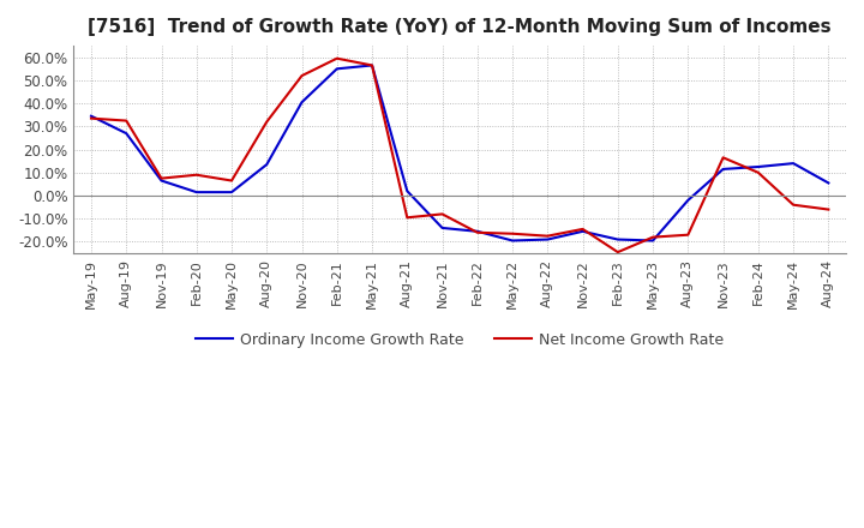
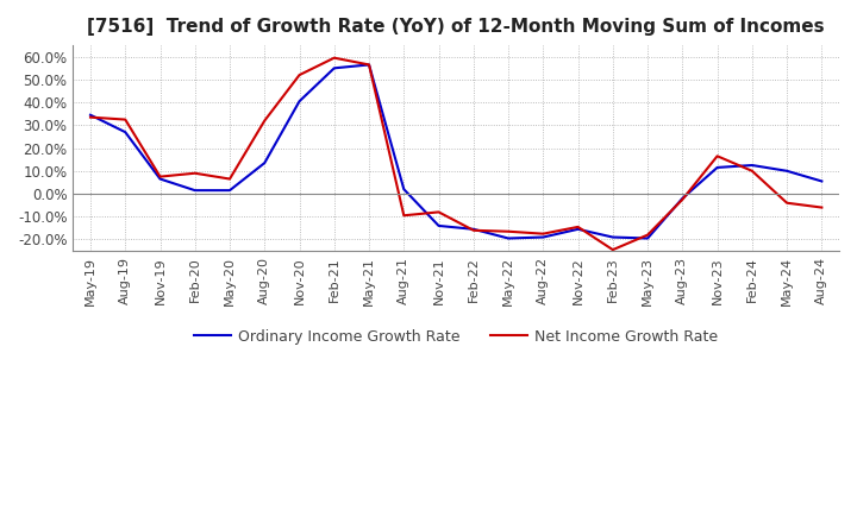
Net Income Growth Rate/Aug-23: -17% -> -3%
Ordinary Income Growth Rate/May-24: 14% -> 10%
